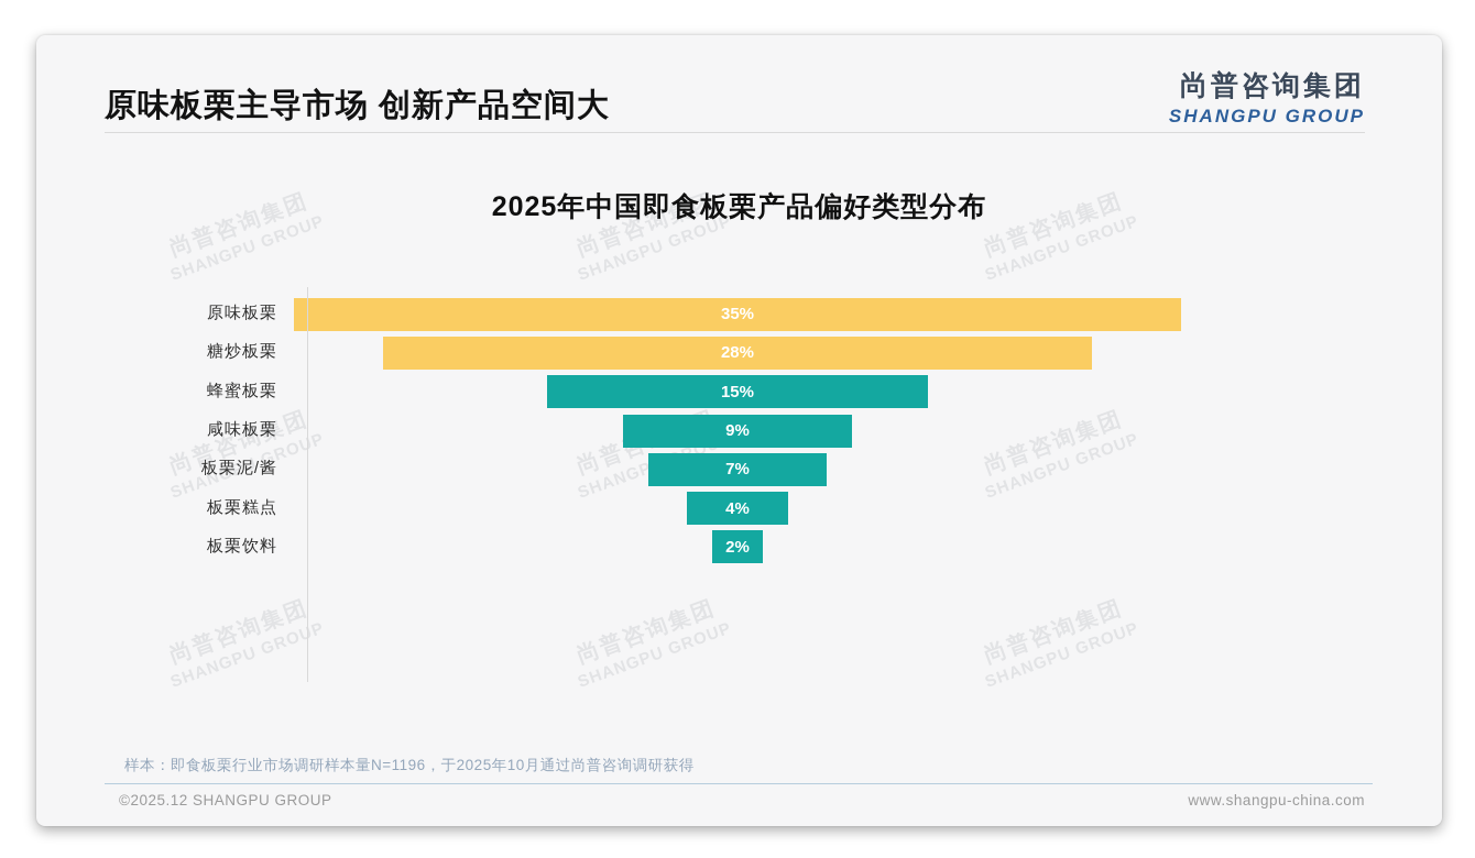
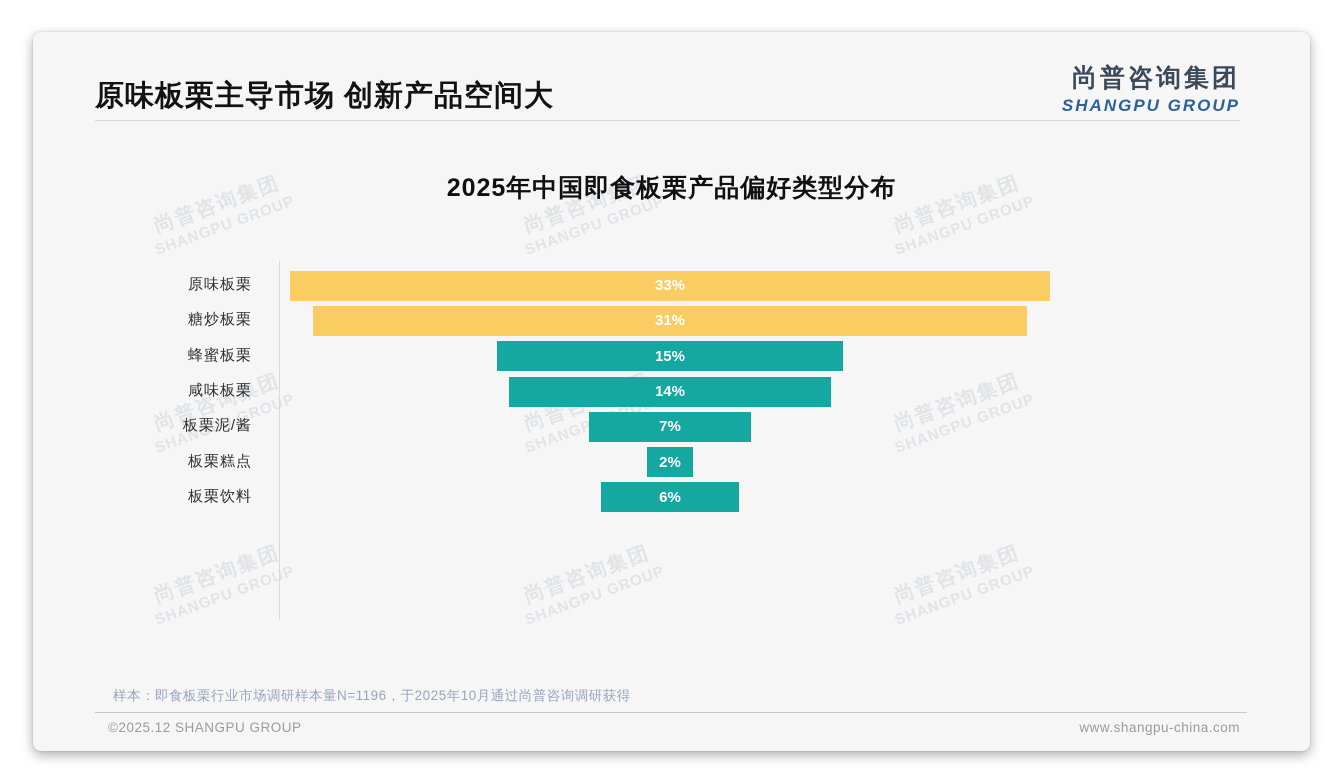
原味板栗: 35% -> 33%
糖炒板栗: 28% -> 31%
咸味板栗: 9% -> 14%
板栗糕点: 4% -> 2%
板栗饮料: 2% -> 6%
